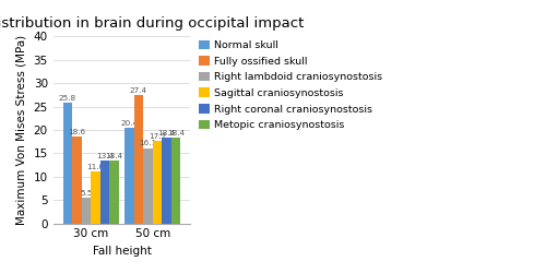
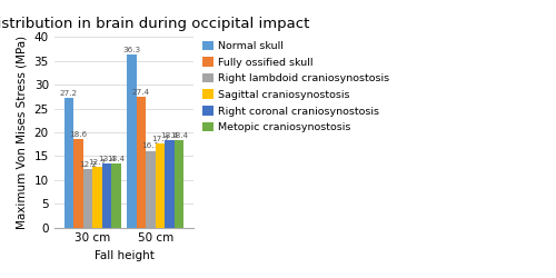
Normal skull/30 cm: 25.8 -> 27.2
Right lambdoid craniosynostosis/30 cm: 5.5 -> 12.2
Sagittal craniosynostosis/30 cm: 11.0 -> 12.7
Normal skull/50 cm: 20.4 -> 36.3
